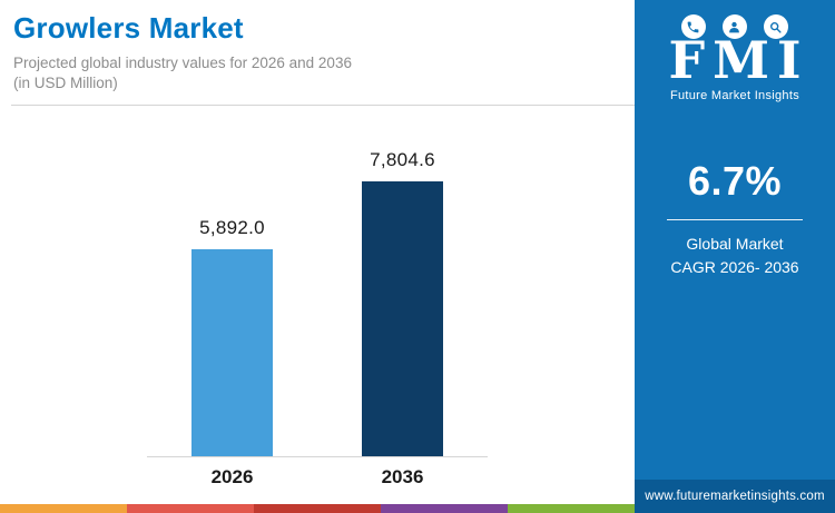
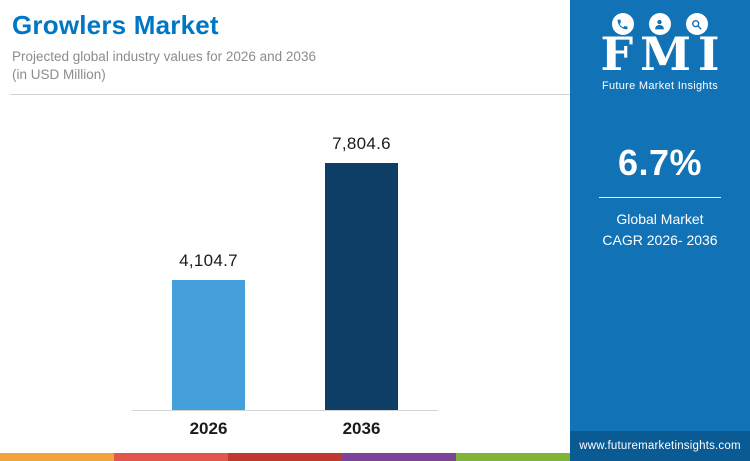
2026: 5,892.0 -> 4,104.7
